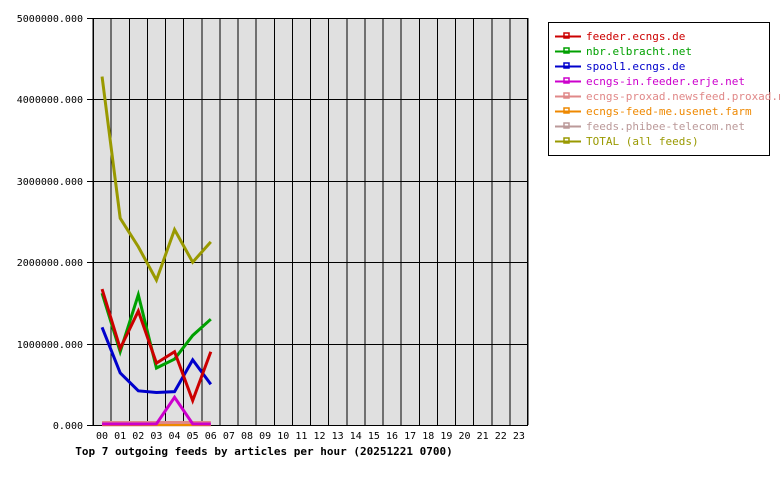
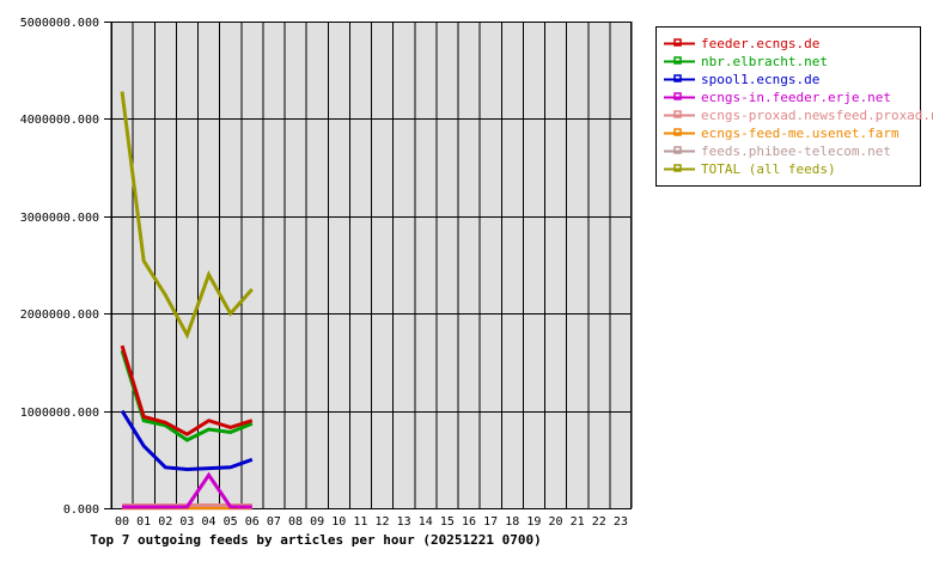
spool1.ecngs.de/00: 1200000 -> 1000000
feeder.ecngs.de/02: 1400000 -> 900000
nbr.elbracht.net/02: 1600000 -> 800000
feeder.ecngs.de/05: 300000 -> 800000
nbr.elbracht.net/05: 1100000 -> 800000
spool1.ecngs.de/05: 800000 -> 400000
nbr.elbracht.net/06: 1300000 -> 900000
